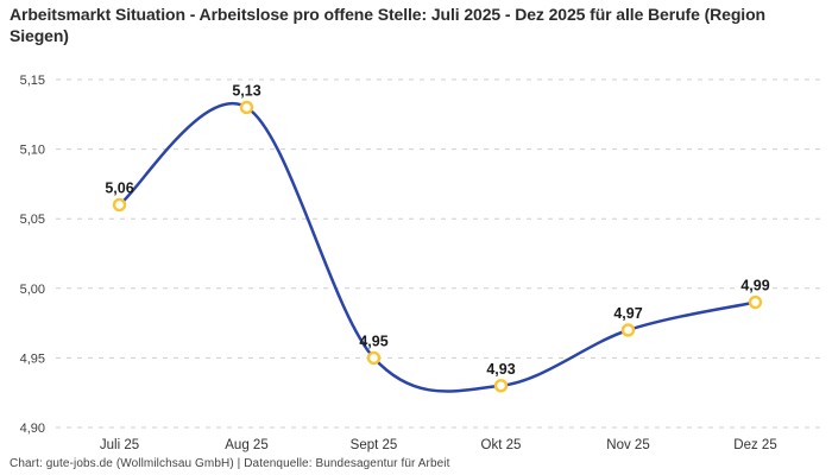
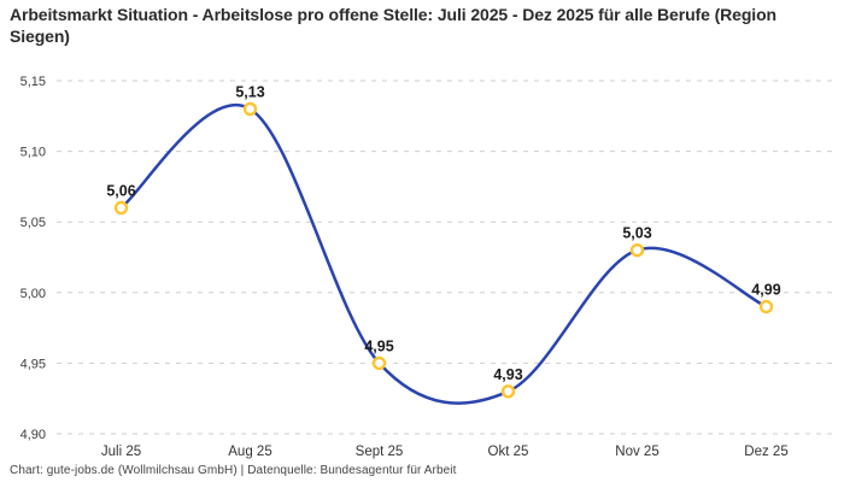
Nov 25: 4,97 -> 5,03
